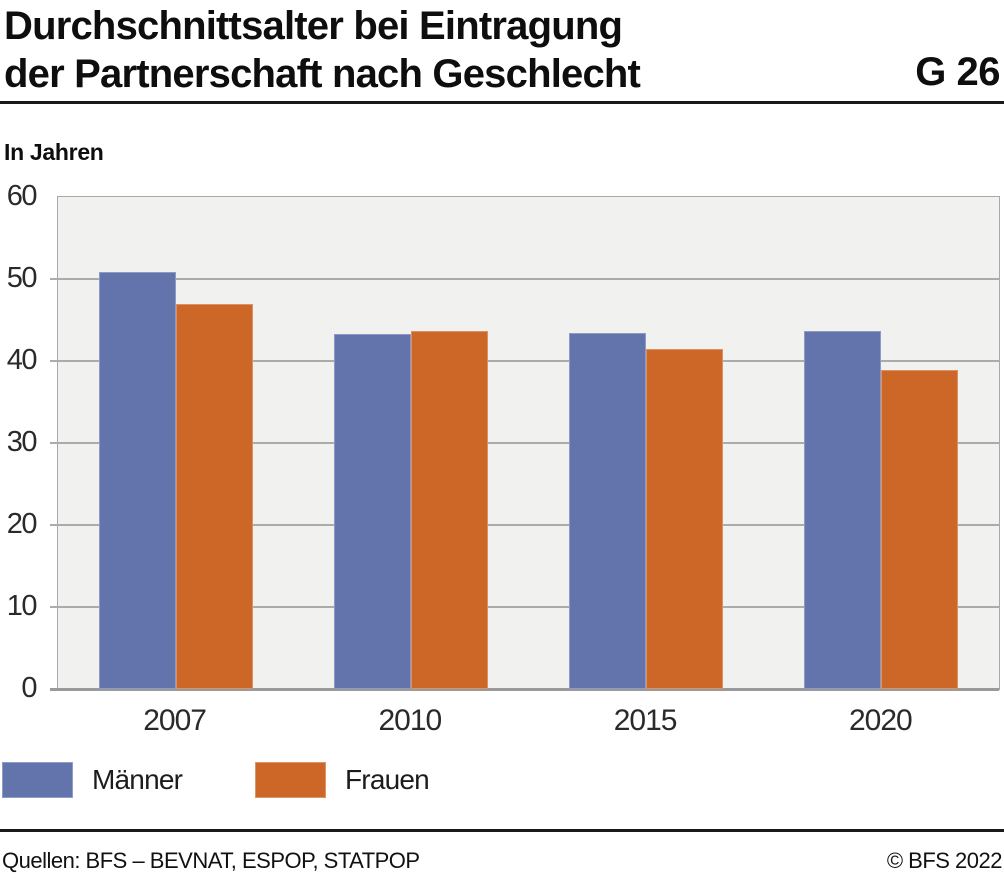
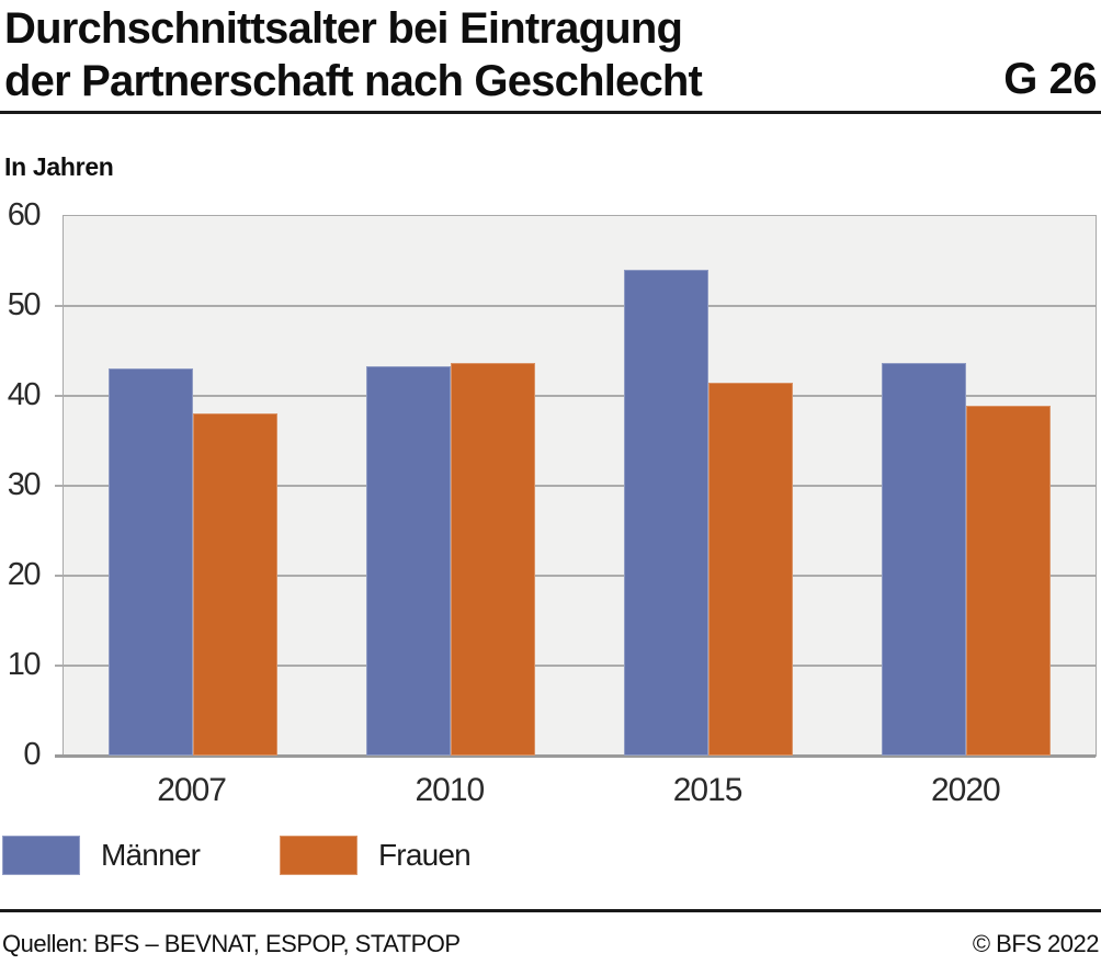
Männer/2007: 51 -> 43
Frauen/2007: 47 -> 38
Männer/2015: 43 -> 54
